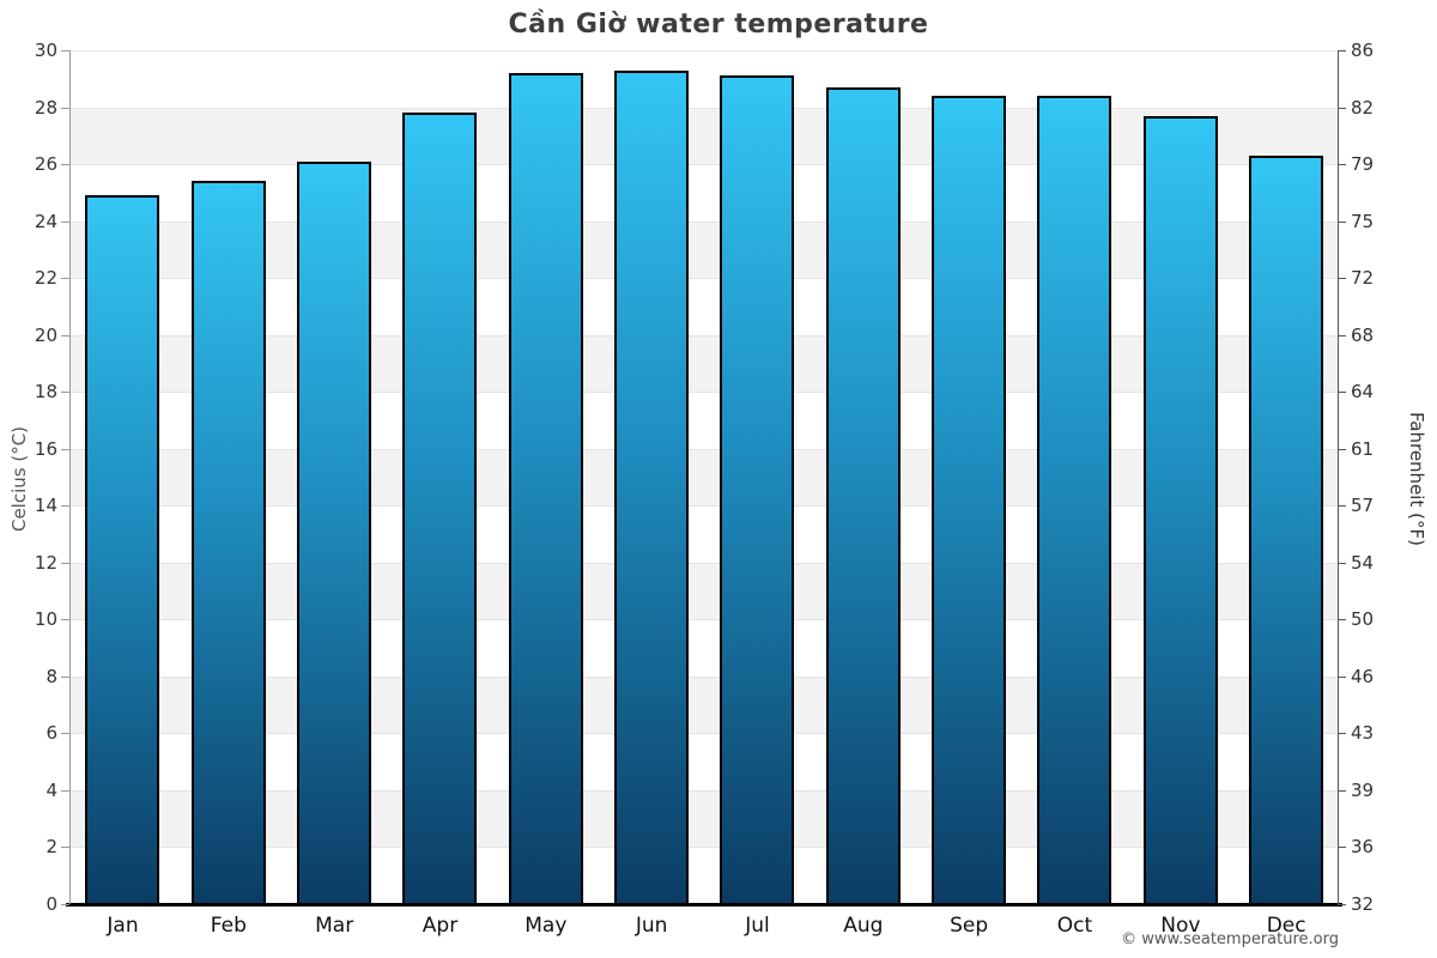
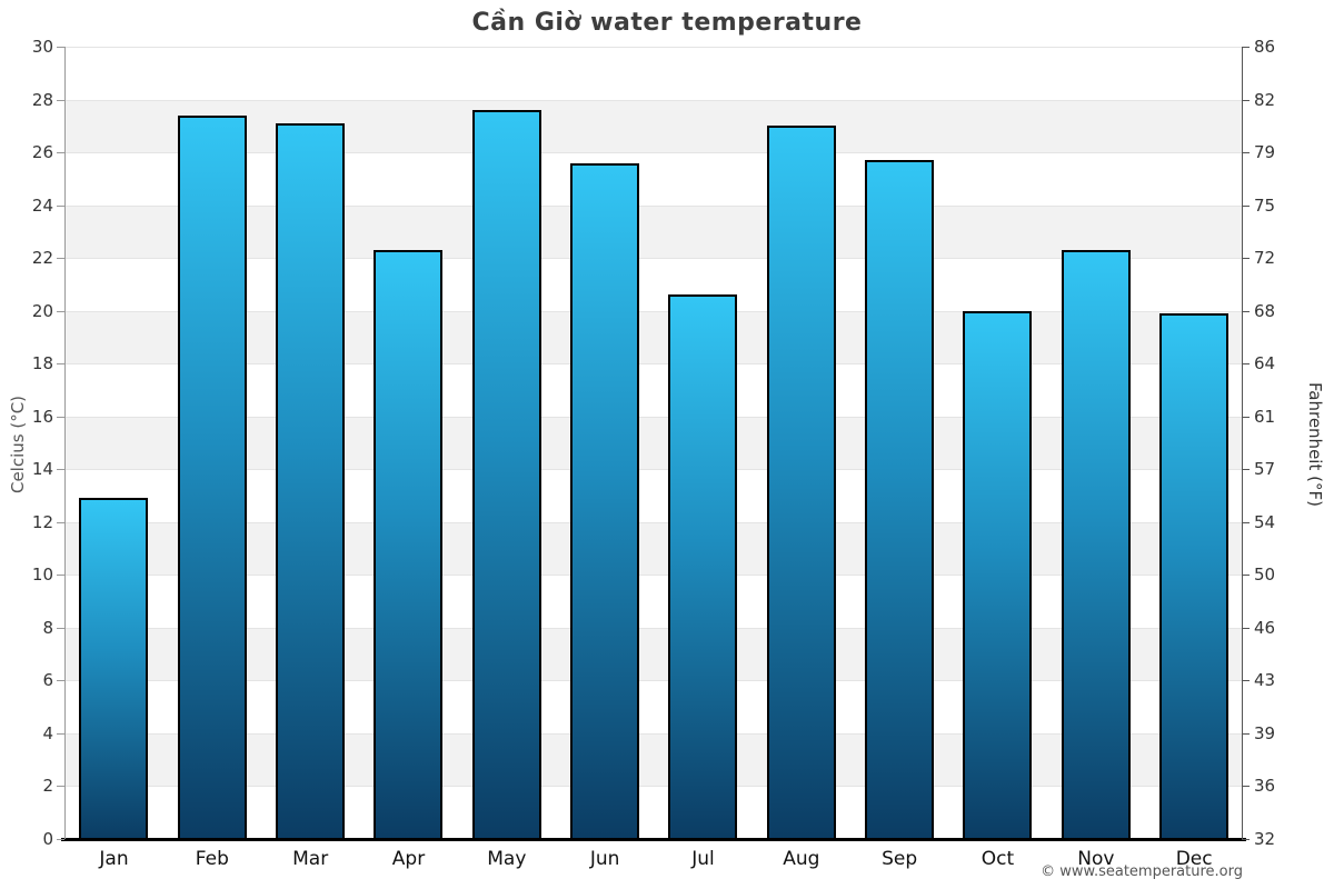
Jan: 24.9 -> 12.9
Feb: 25.4 -> 27.4
Mar: 26.1 -> 27.1
Apr: 27.8 -> 22.3
May: 29.2 -> 27.6
Jun: 29.3 -> 25.6
Jul: 29.1 -> 20.6
Aug: 28.7 -> 27.0
Sep: 28.4 -> 25.7
Oct: 28.4 -> 20.0
Nov: 27.7 -> 22.3
Dec: 26.3 -> 19.9
